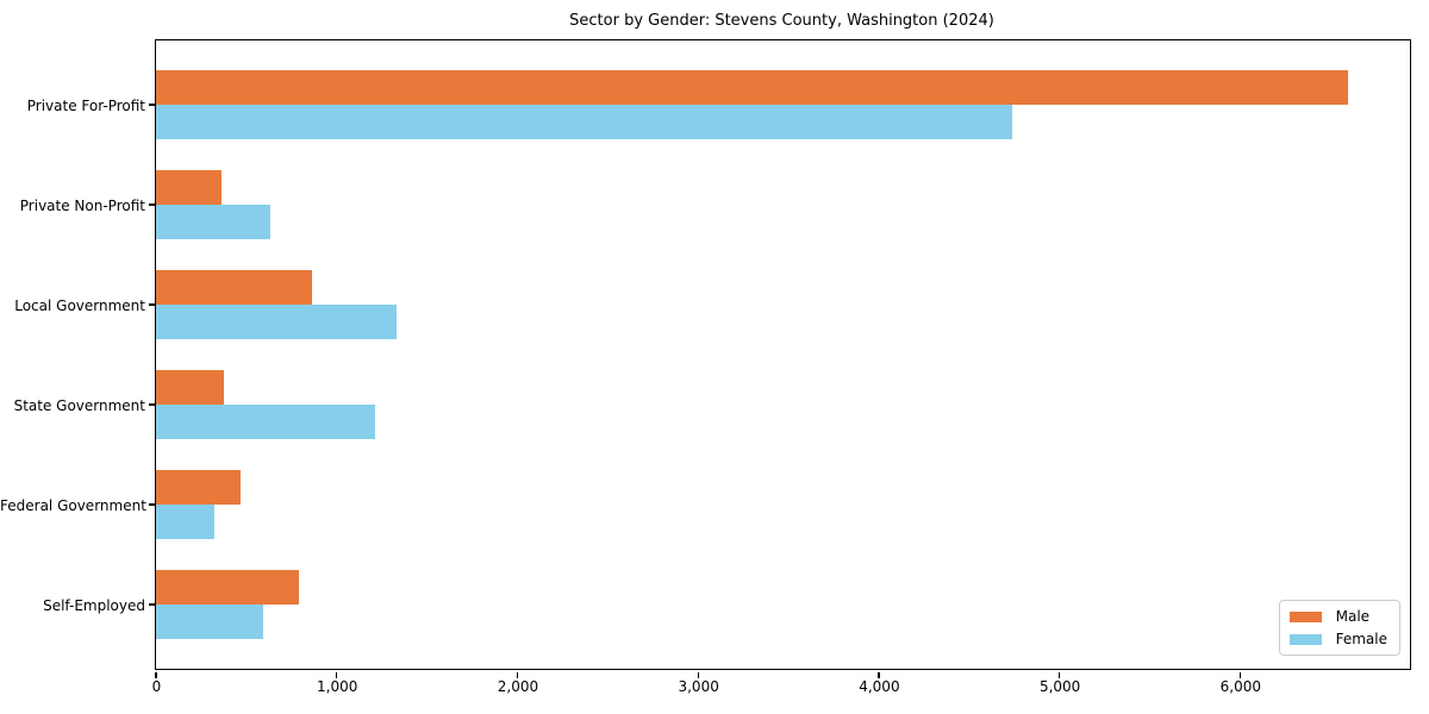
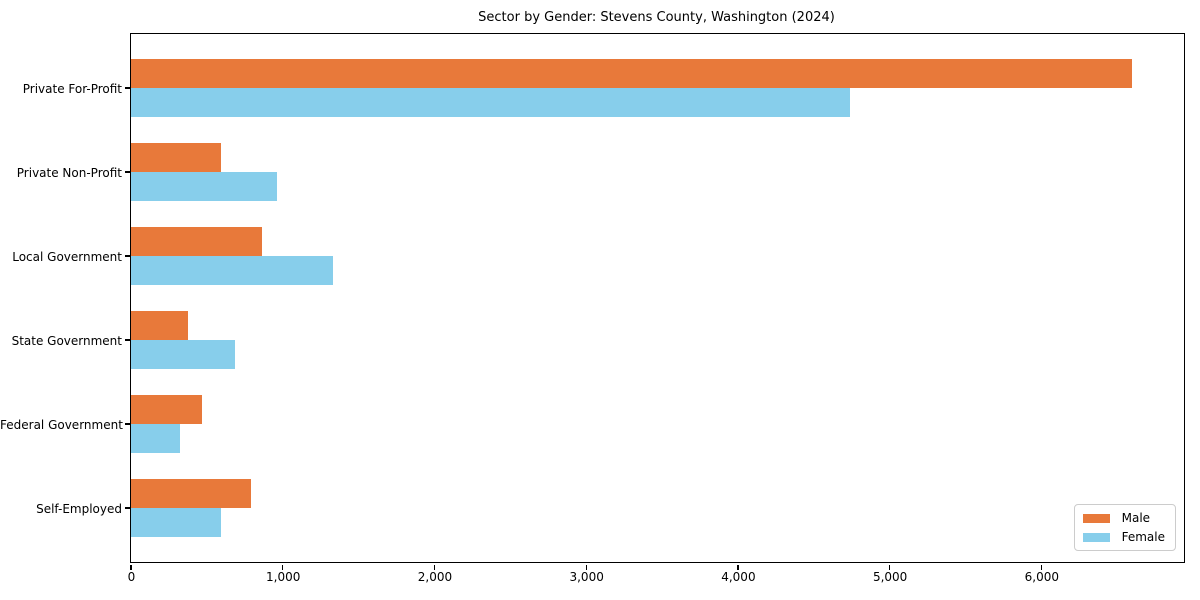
Male/Private Non-Profit: 360 -> 590
Female/Private Non-Profit: 630 -> 960
Female/State Government: 1210 -> 680
